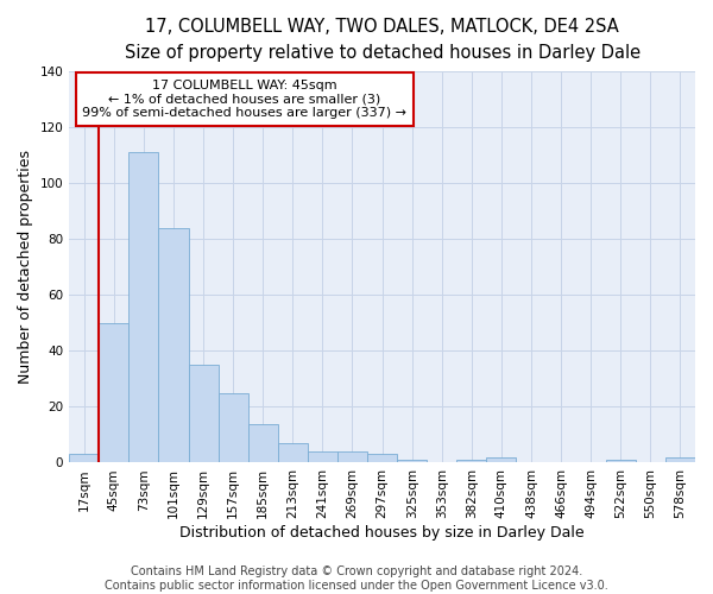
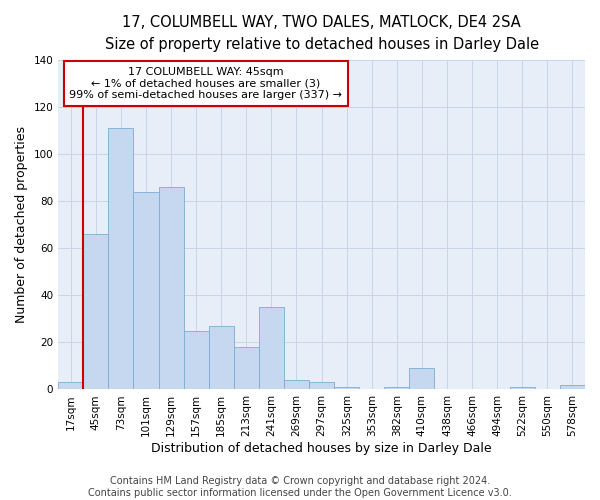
45sqm: 50 -> 66
129sqm: 35 -> 86
185sqm: 14 -> 27
213sqm: 7 -> 18
241sqm: 4 -> 35
410sqm: 2 -> 9
